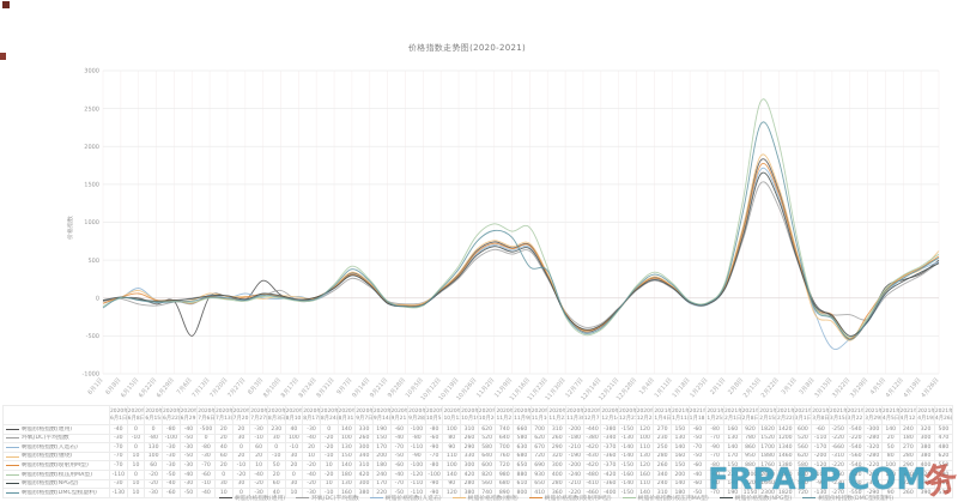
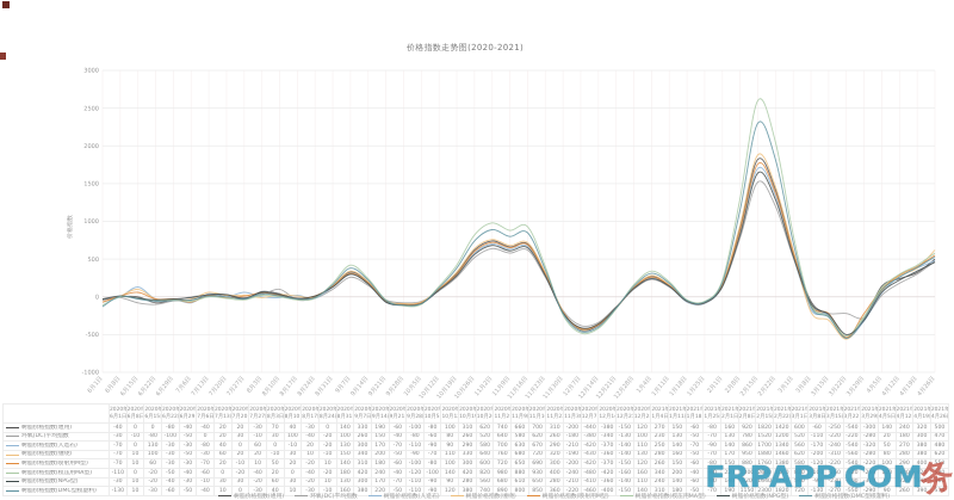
树脂价格指数(通用)/7月6日: -500 -> -40
树脂价格指数(通用)/8月3日: 230 -> 70
树脂价格指数(DMC型模塑料)/11月16日: 410 -> 850
树脂价格指数(人造石)/3月15日: -660 -> -240
